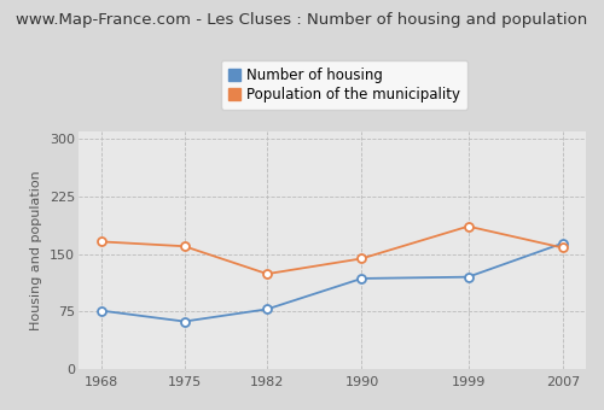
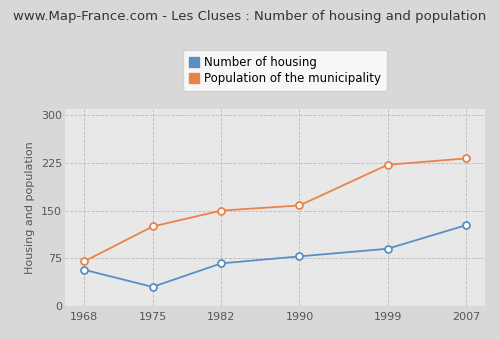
Number of housing/1968: 76 -> 57
Population of the municipality/1968: 166 -> 70
Number of housing/1975: 62 -> 30
Population of the municipality/1975: 160 -> 125
Number of housing/1982: 78 -> 67
Population of the municipality/1982: 124 -> 150
Number of housing/1990: 118 -> 78
Population of the municipality/1990: 144 -> 158
Number of housing/1999: 120 -> 90
Population of the municipality/1999: 186 -> 222
Number of housing/2007: 164 -> 127
Population of the municipality/2007: 158 -> 232
